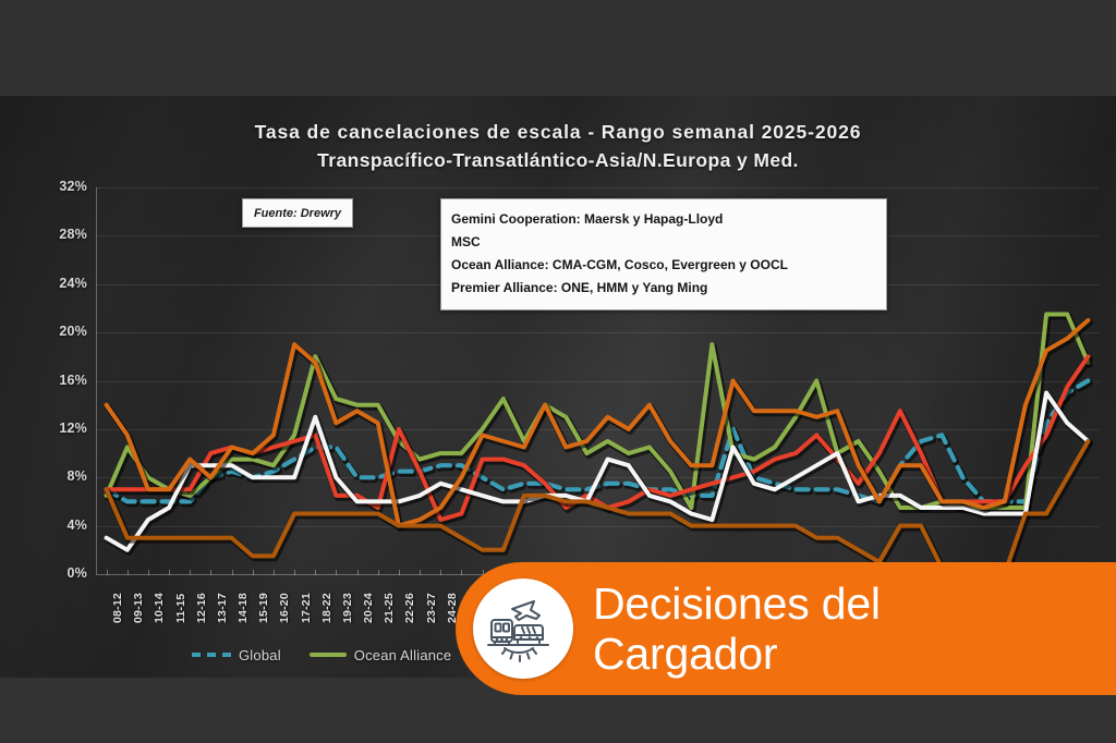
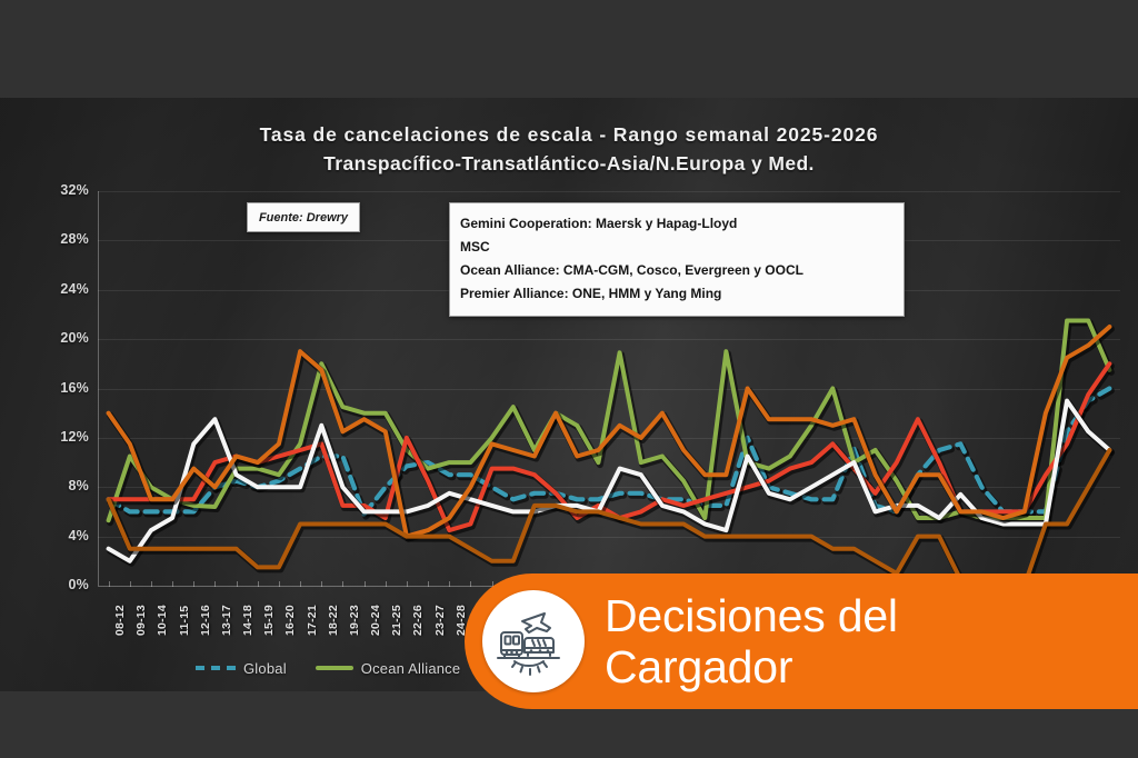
Ocean Alliance/08-12: 6.5% -> 5.3%
MSC/12-16: 9.0% -> 11.5%
Ocean Alliance/13-17: 8.0% -> 6.4%
MSC/13-17: 9.0% -> 13.5%
Global/20-24: 8.0% -> 5.8%
Global/22-26: 8.5% -> 9.7%
Global/23-27: 8.5% -> 10.0%
Ocean Alliance/32-36: 11.0% -> 18.9%
Global/43-47: 7.0% -> 11.1%
MSC/48-52: 5.5% -> 7.4%
